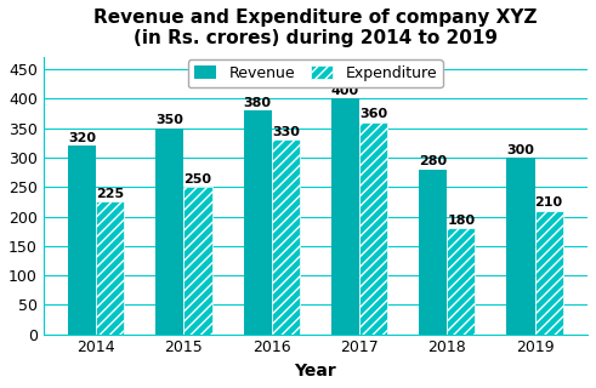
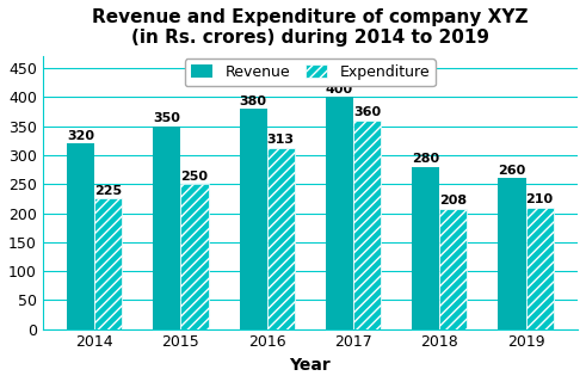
Expenditure/2016: 330 -> 313
Expenditure/2018: 180 -> 208
Revenue/2019: 300 -> 260
